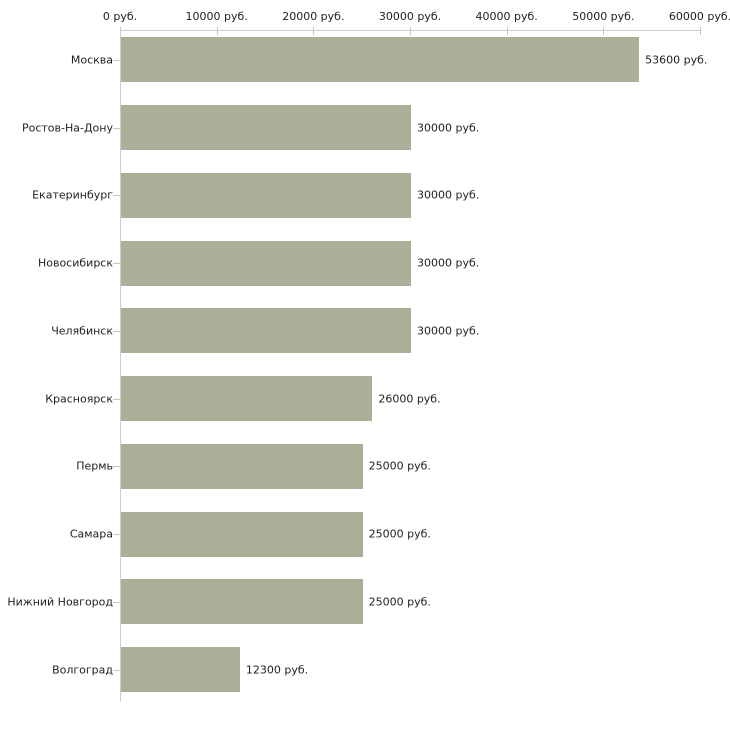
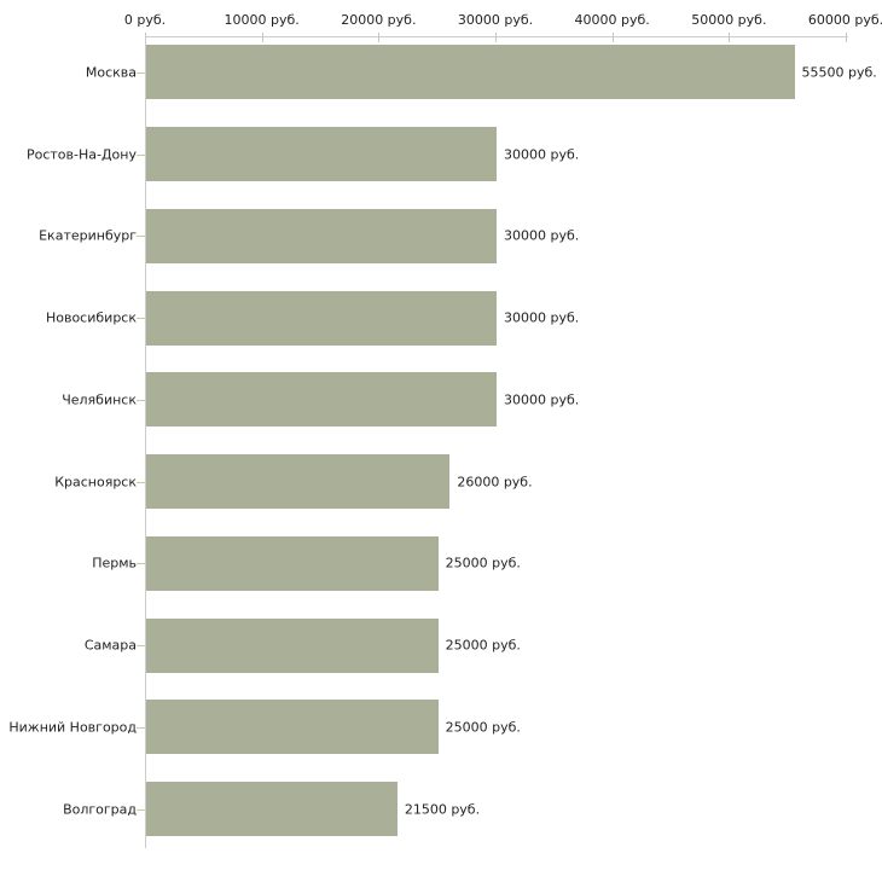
Москва: 53600 -> 55500
Волгоград: 12300 -> 21500
